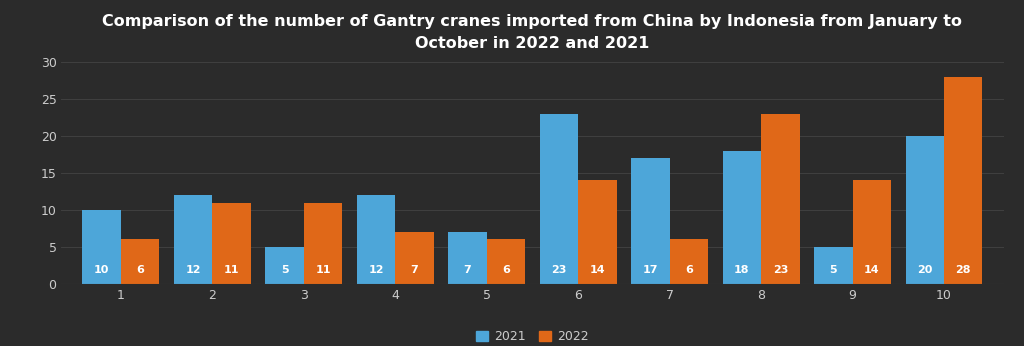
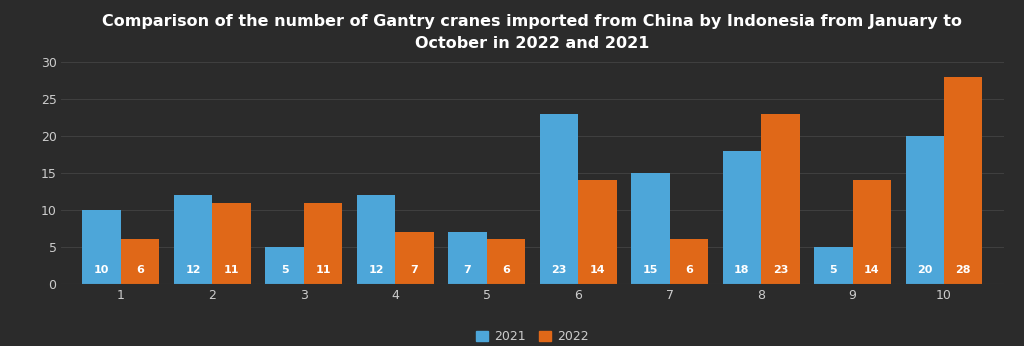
2021/7: 17 -> 15
